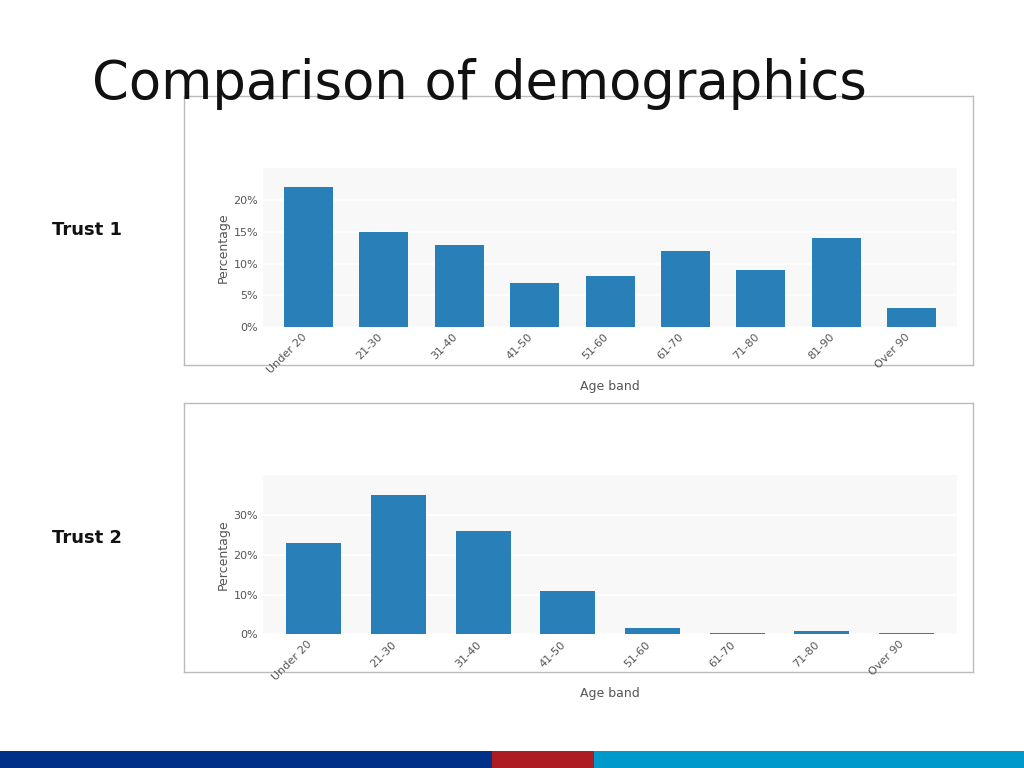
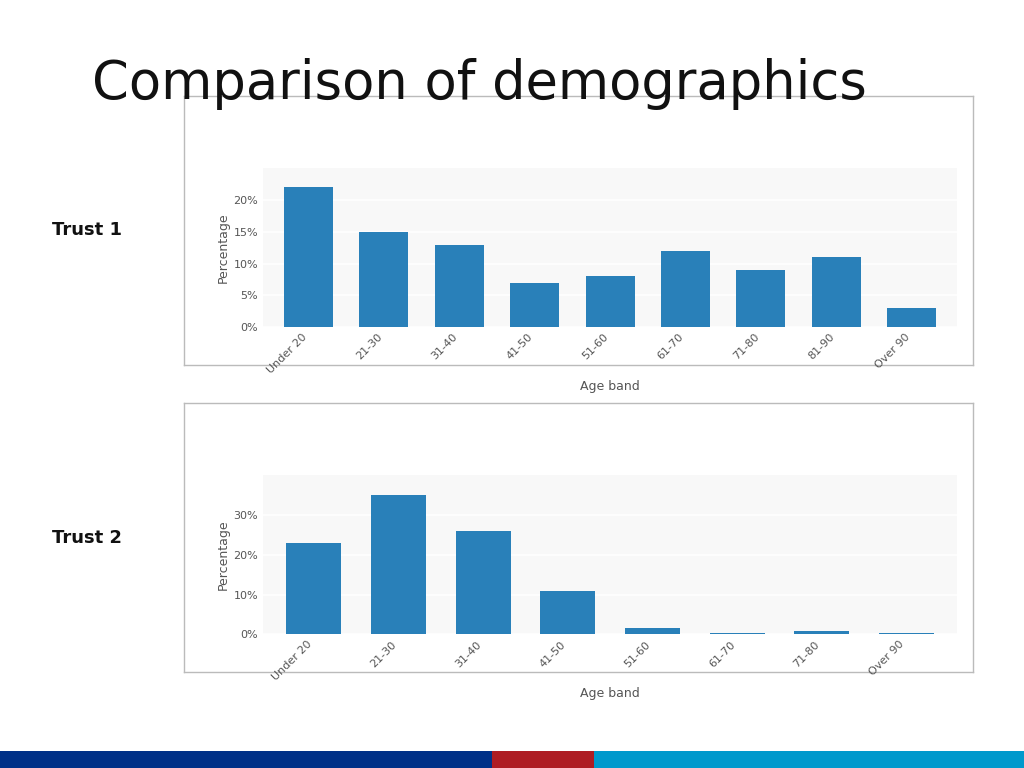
81-90: 14% -> 11%
